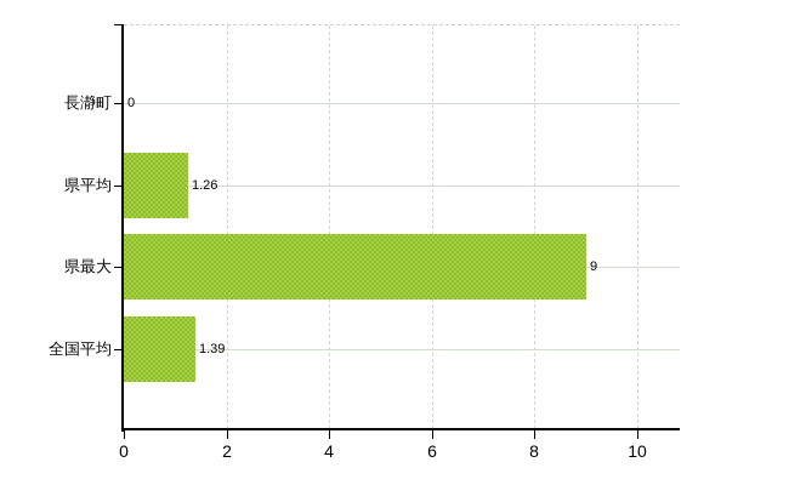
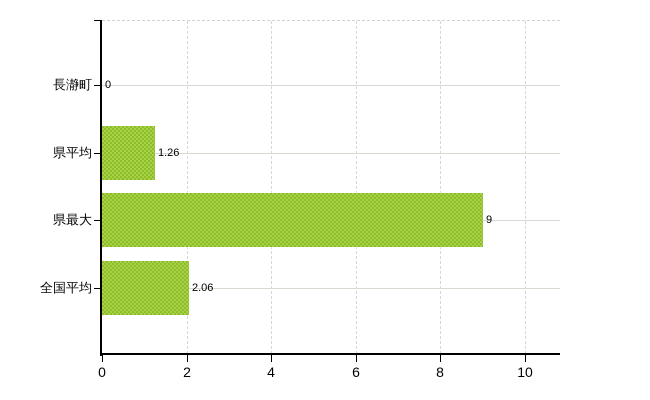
全国平均: 1.39 -> 2.06
